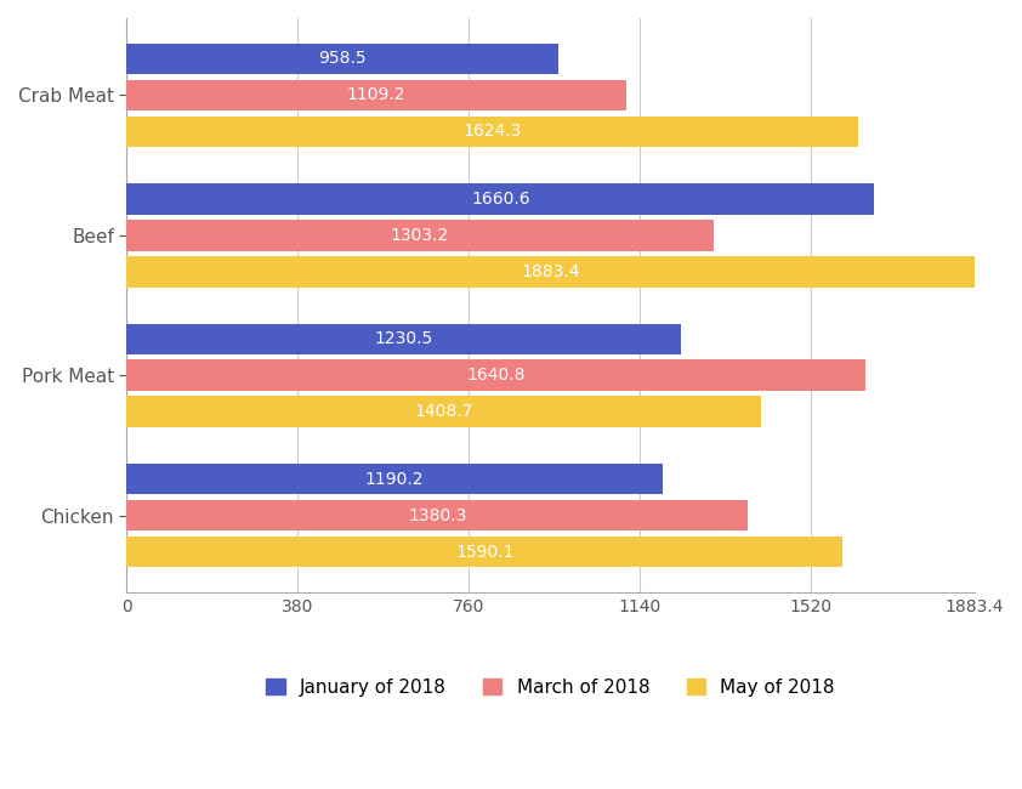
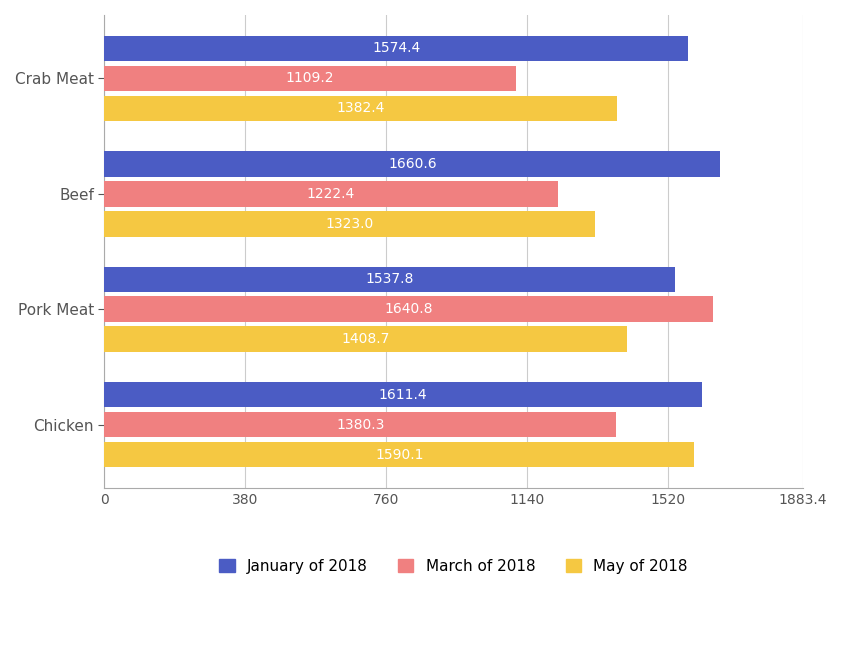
January of 2018/Crab Meat: 958.5 -> 1574.4
May of 2018/Crab Meat: 1624.3 -> 1382.4
March of 2018/Beef: 1303.2 -> 1222.4
May of 2018/Beef: 1883.4 -> 1323.0
January of 2018/Pork Meat: 1230.5 -> 1537.8
January of 2018/Chicken: 1190.2 -> 1611.4
